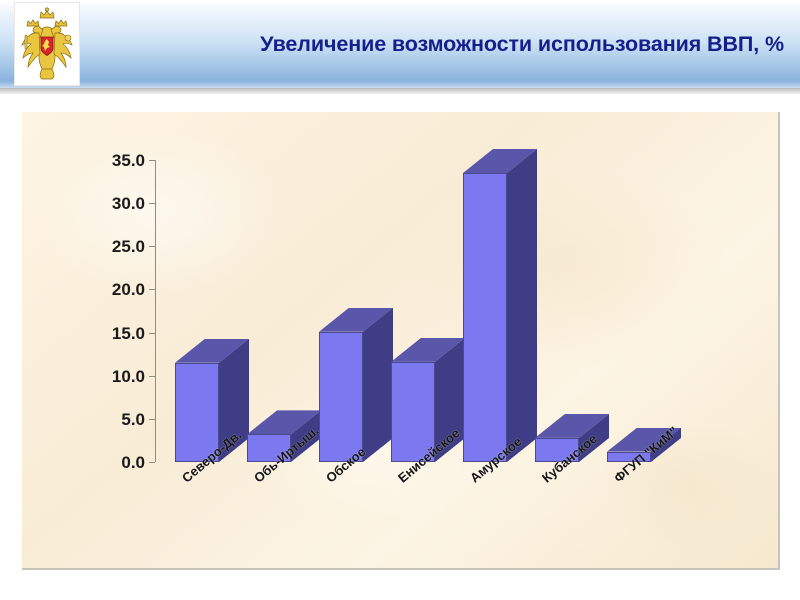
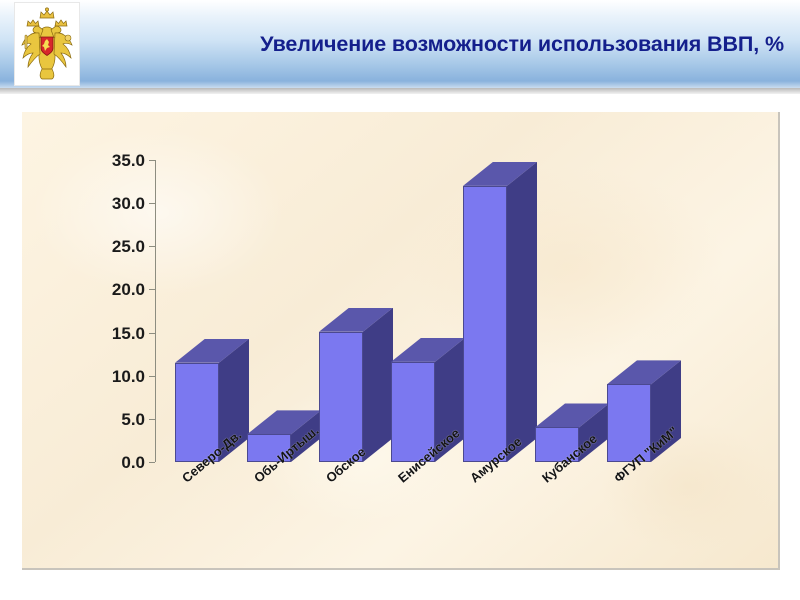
Амурское: 34 -> 32
Кубанское: 3 -> 4
ФГУП "КиМ": 1 -> 9
